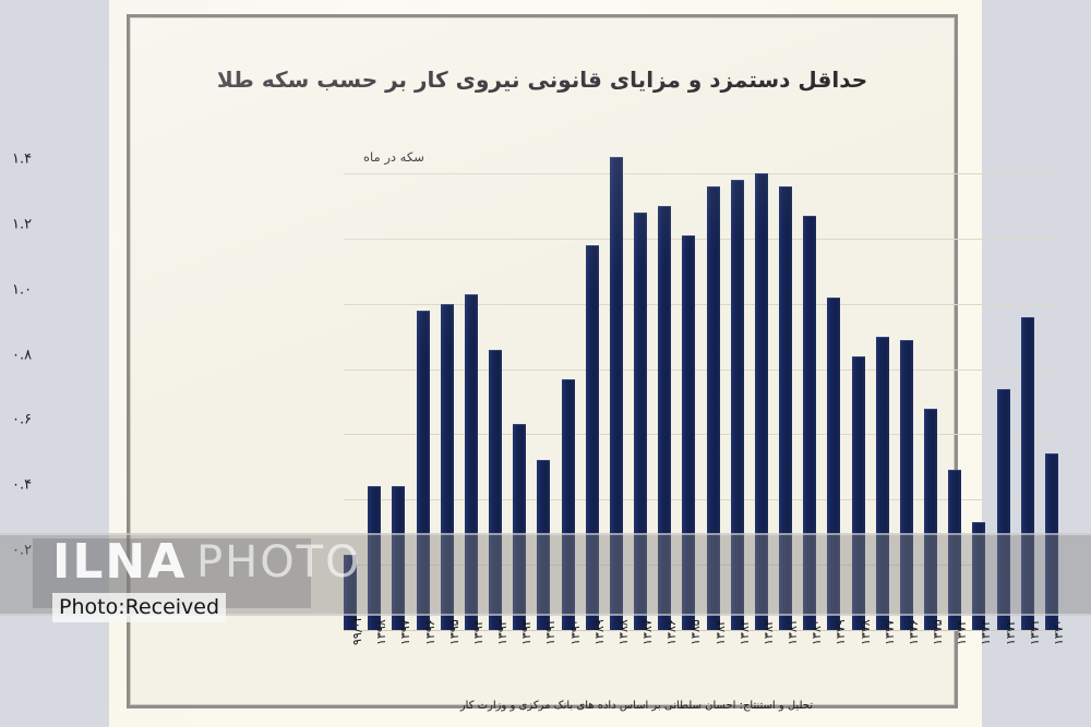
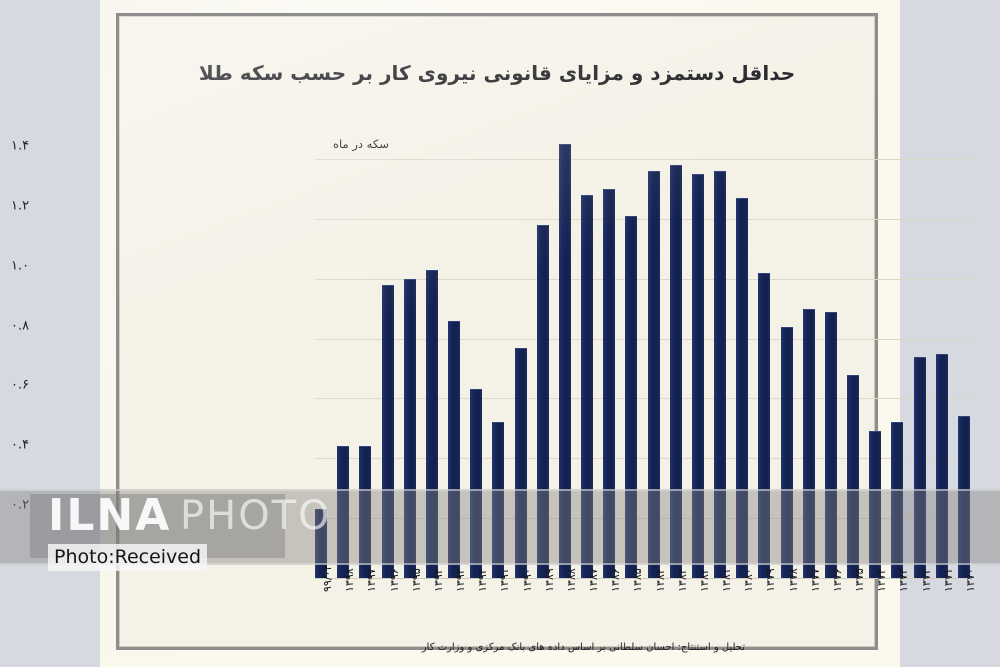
۱۳۷۱: 0.96 -> 0.75
۱۳۷۳: 0.33 -> 0.52
۱۳۸۲: 1.40 -> 1.35
